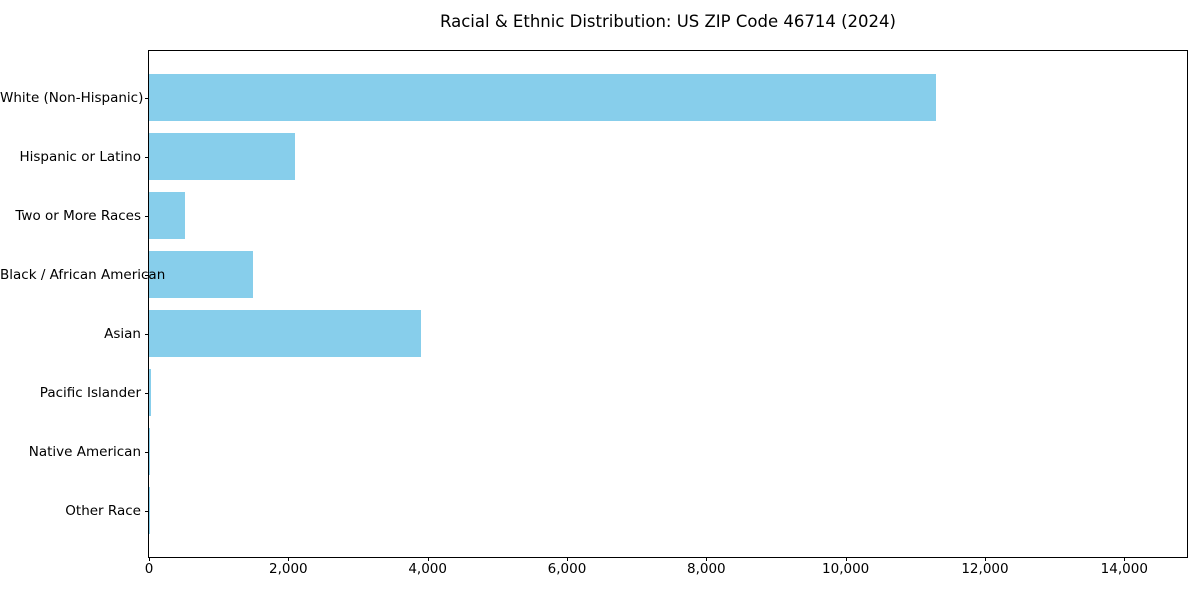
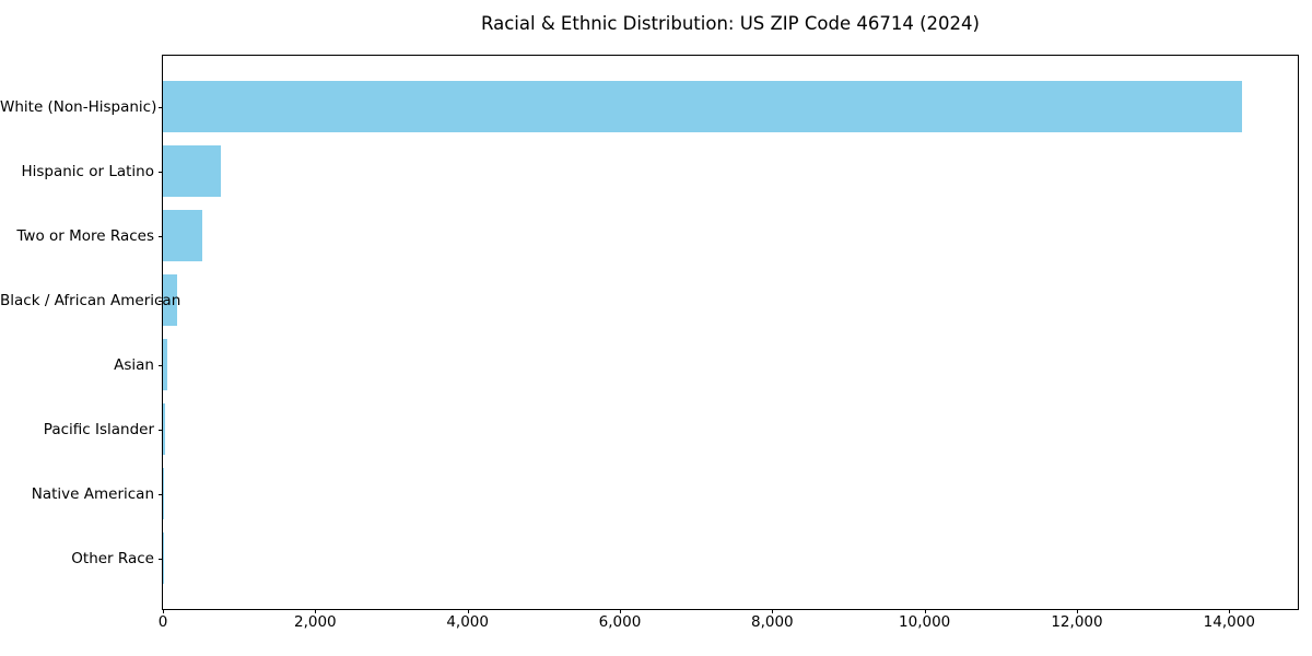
White (Non-Hispanic): 11300 -> 14200
Hispanic or Latino: 2100 -> 800
Black / African American: 1500 -> 200
Asian: 3900 -> 100
